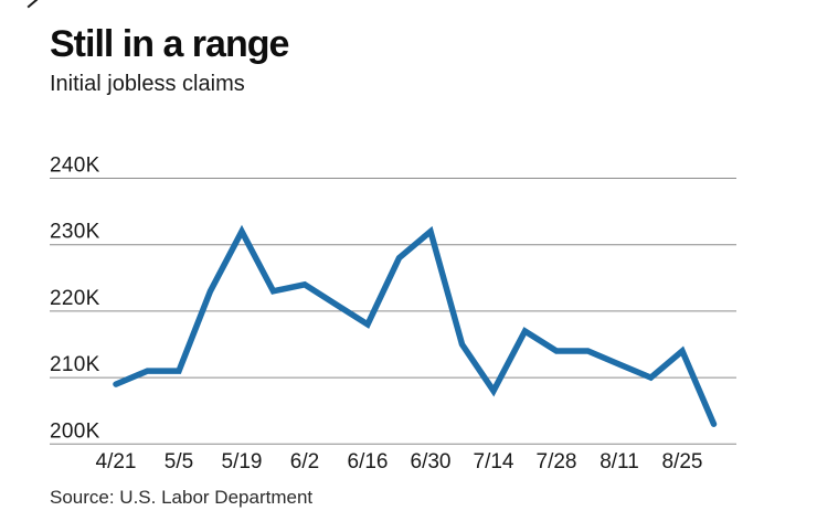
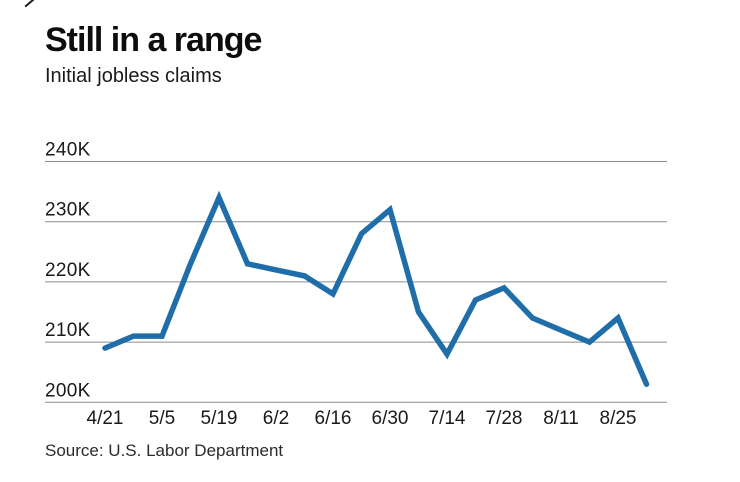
5/19: 232K -> 234K
6/2: 224K -> 222K
7/28: 214K -> 219K
